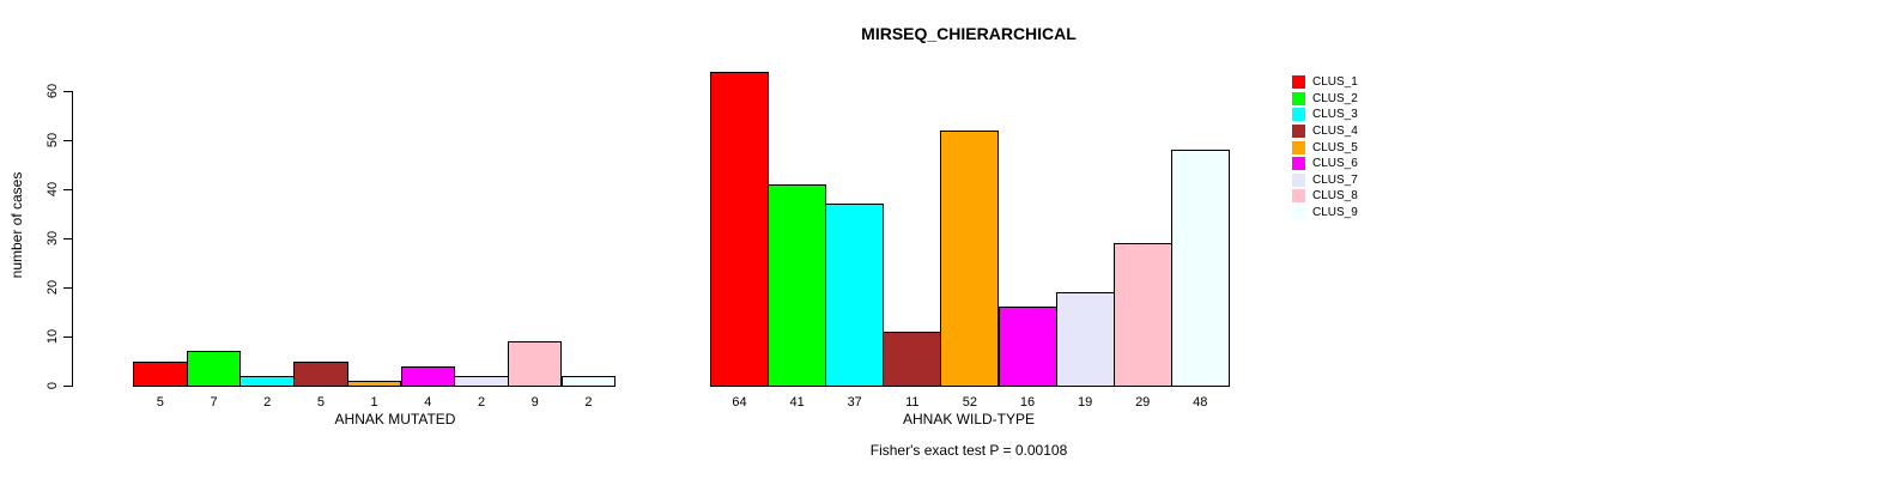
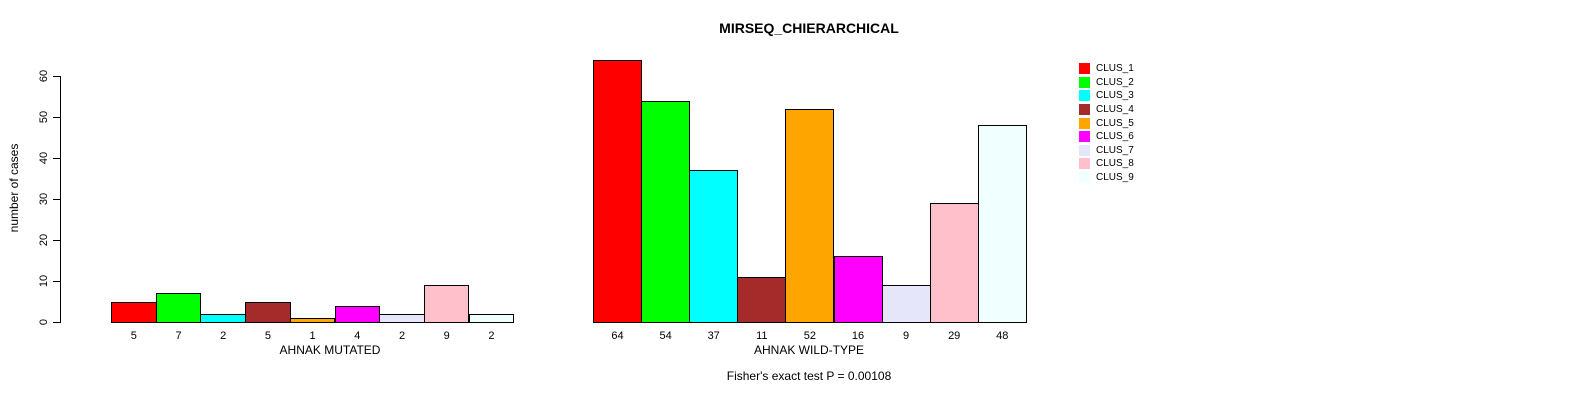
CLUS_2/AHNAK WILD-TYPE: 41 -> 54
CLUS_7/AHNAK WILD-TYPE: 19 -> 9
